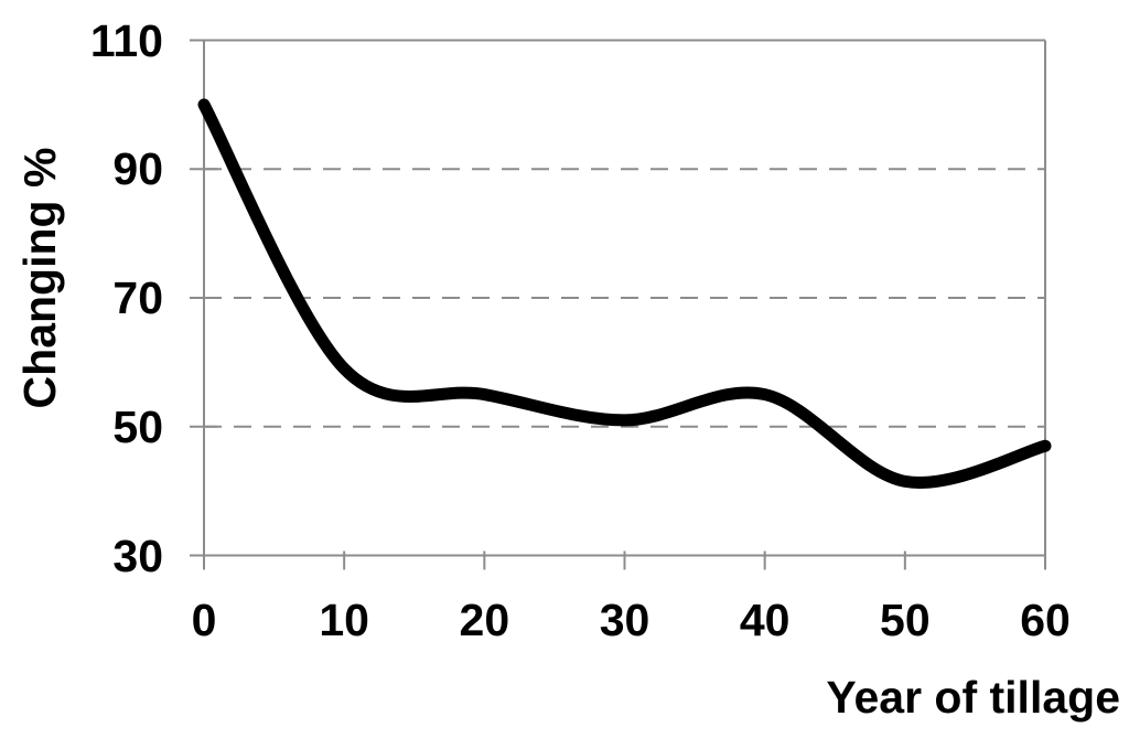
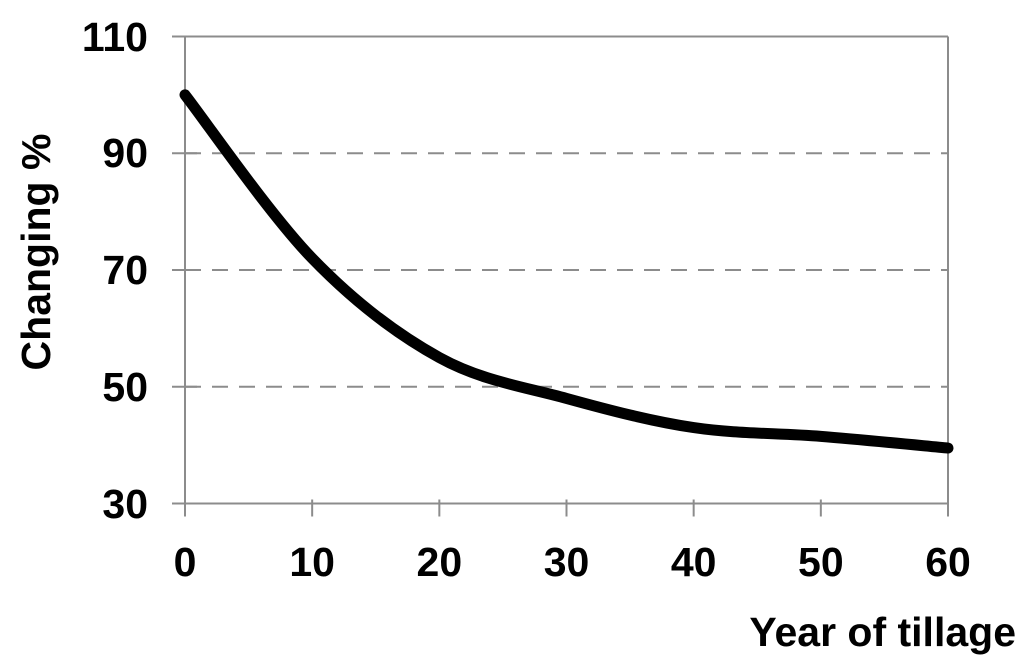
10: 59 -> 72
30: 51 -> 48
40: 55 -> 43
60: 47 -> 40
